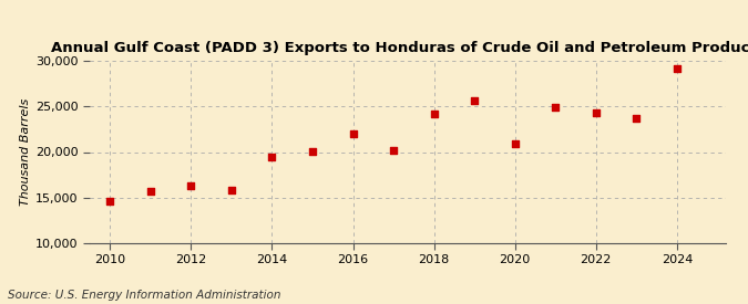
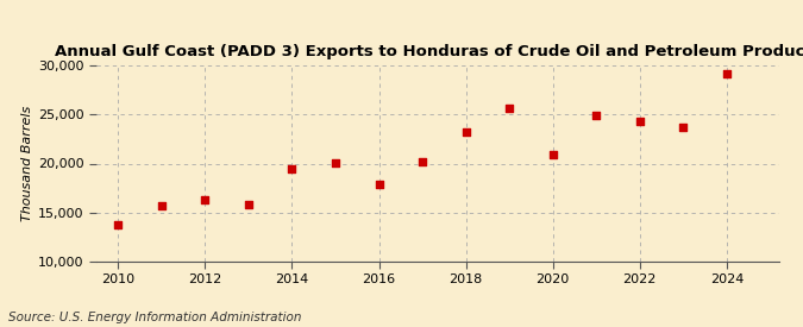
2010: 14,600 -> 13,800
2016: 22,000 -> 17,900
2018: 24,200 -> 23,200
